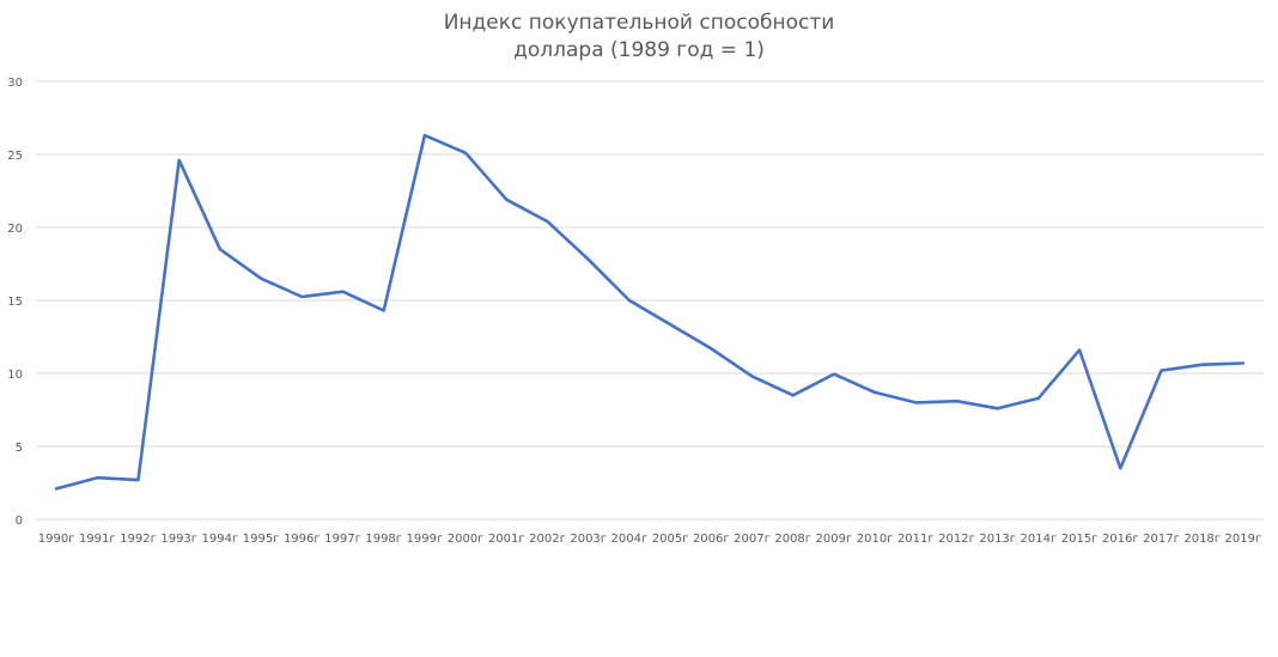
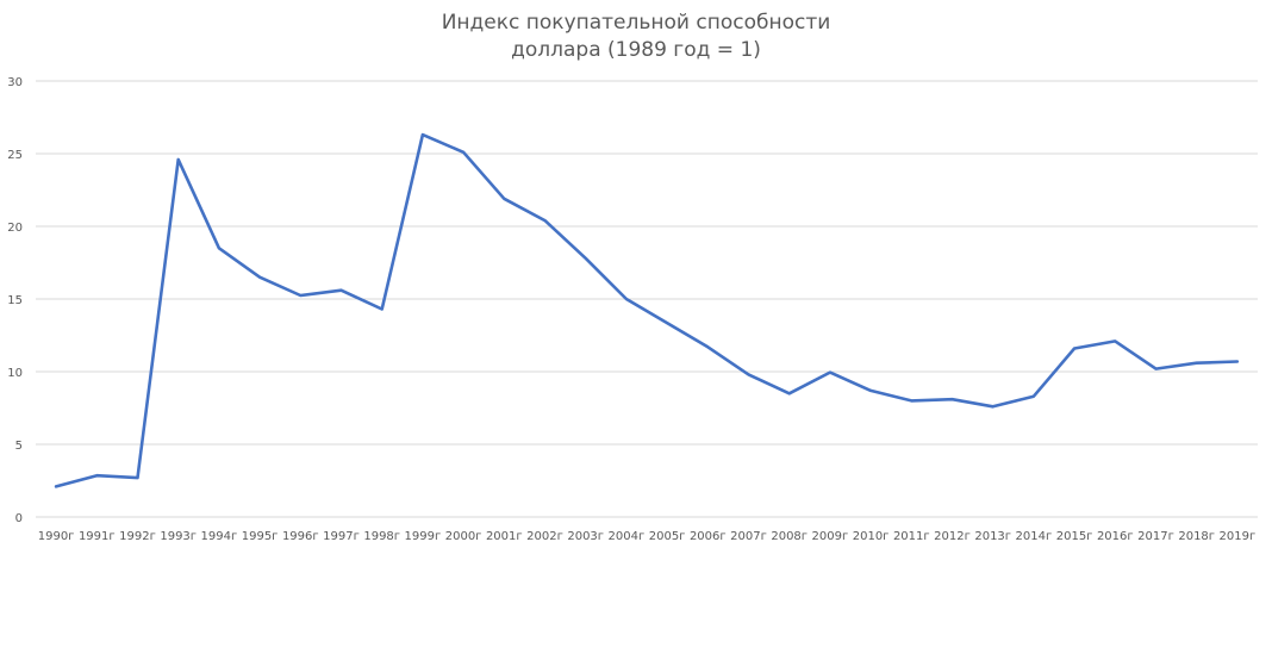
2016г: 3.5 -> 12.1
